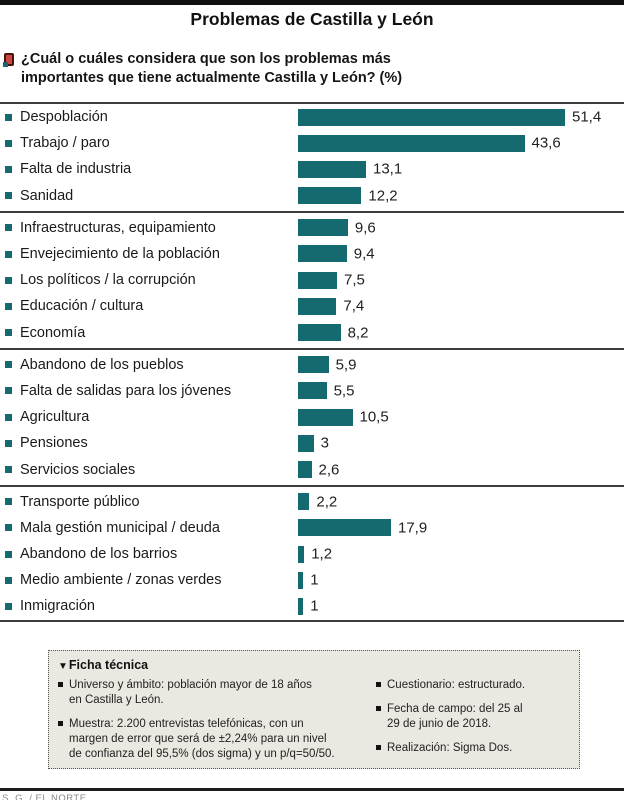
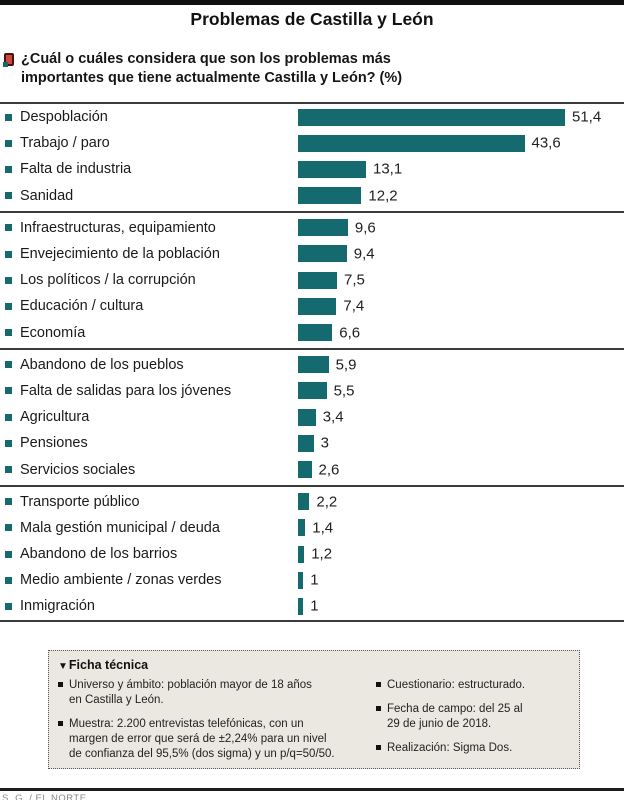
Economía: 8,2 -> 6,6
Agricultura: 10,5 -> 3,4
Mala gestión municipal / deuda: 17,9 -> 1,4
